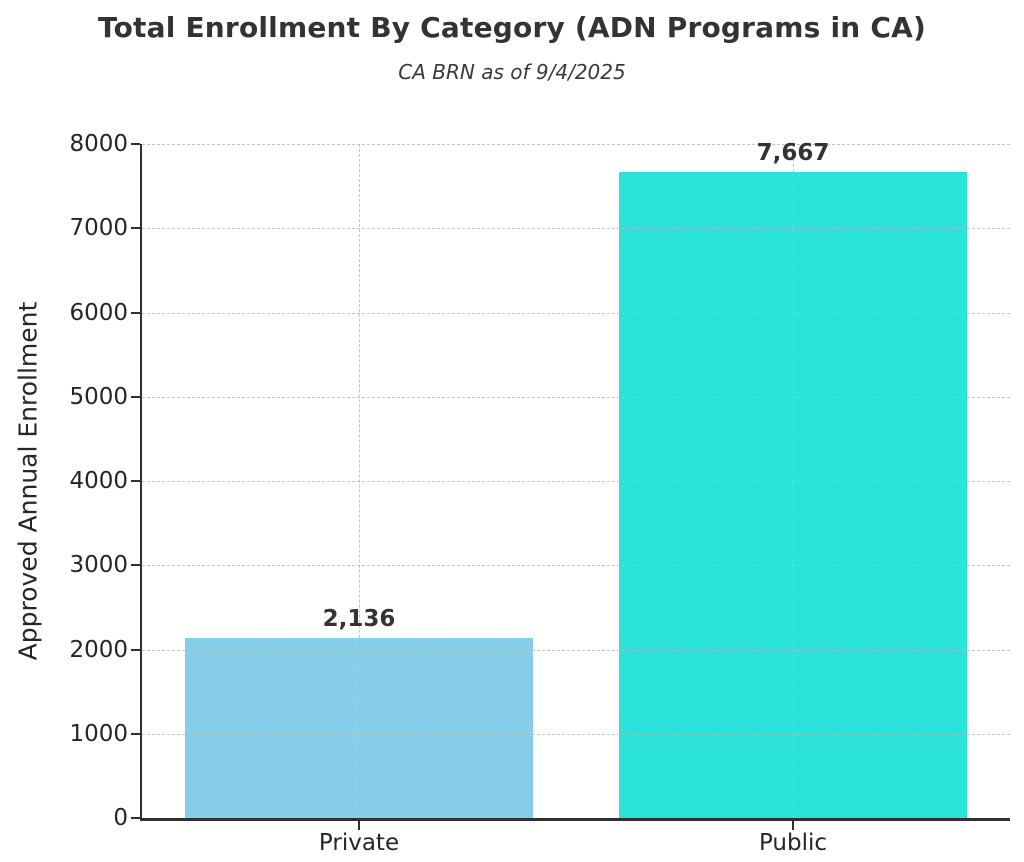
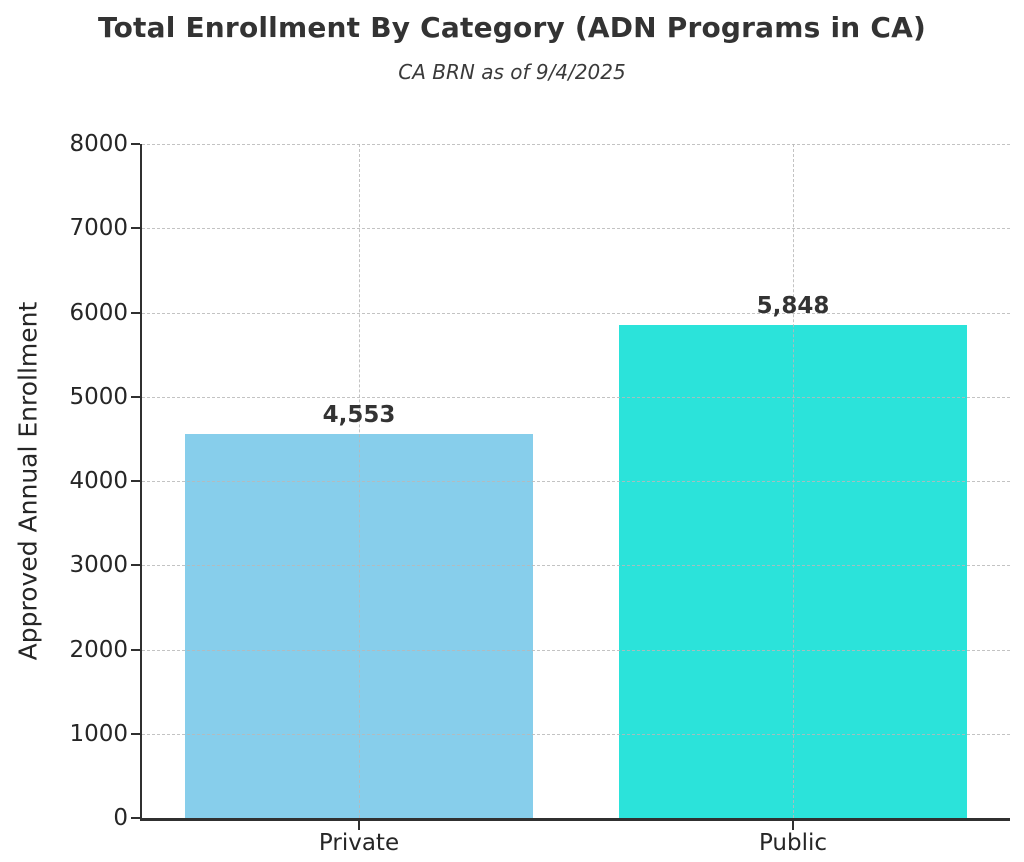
Private: 2,136 -> 4,553
Public: 7,667 -> 5,848
